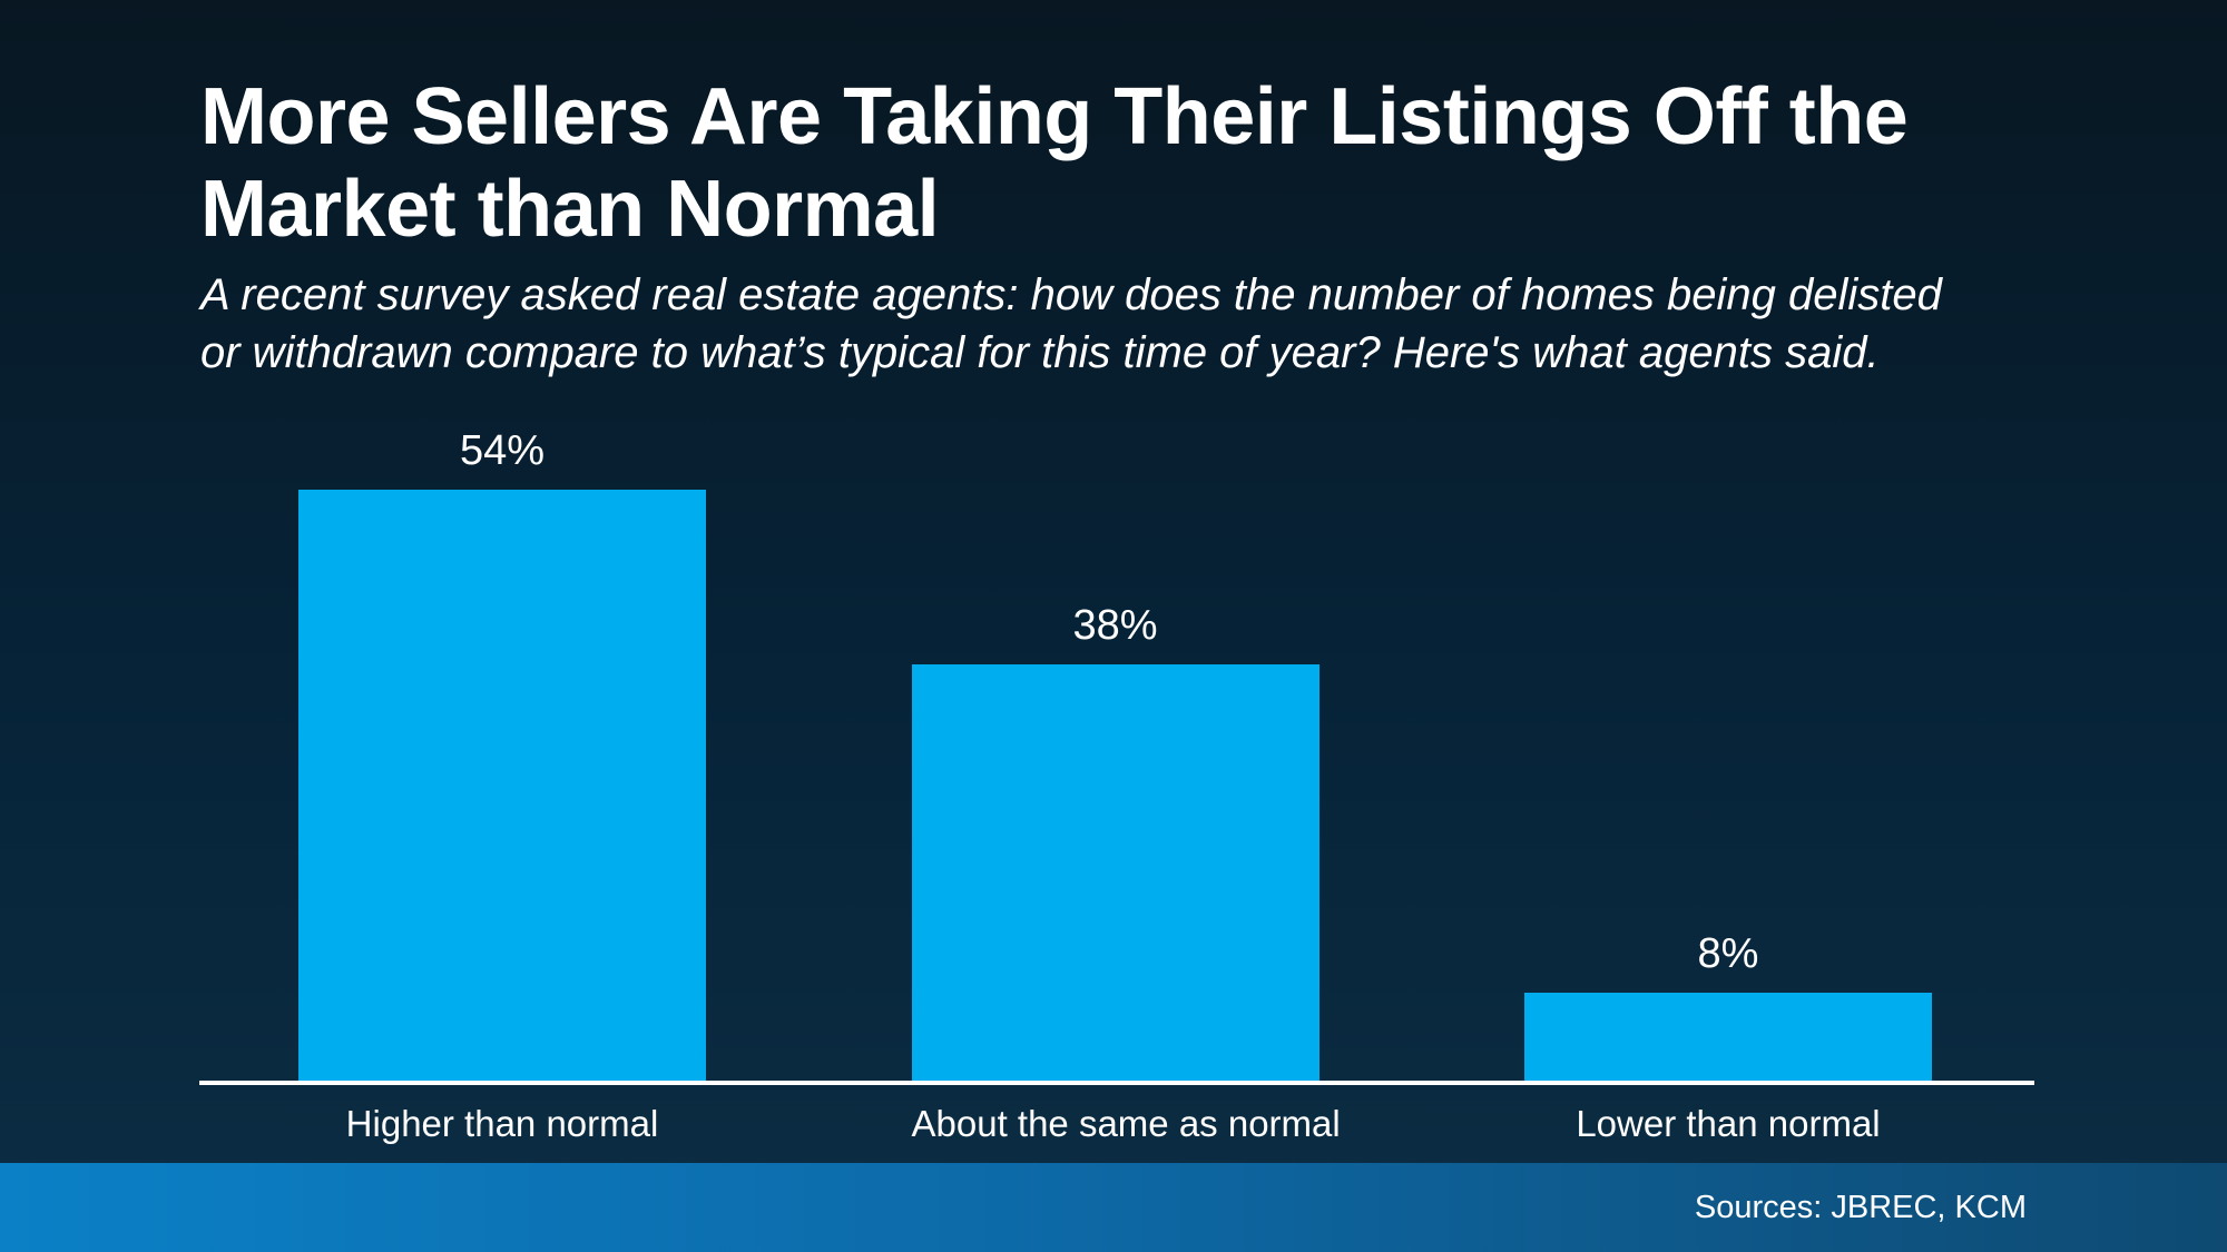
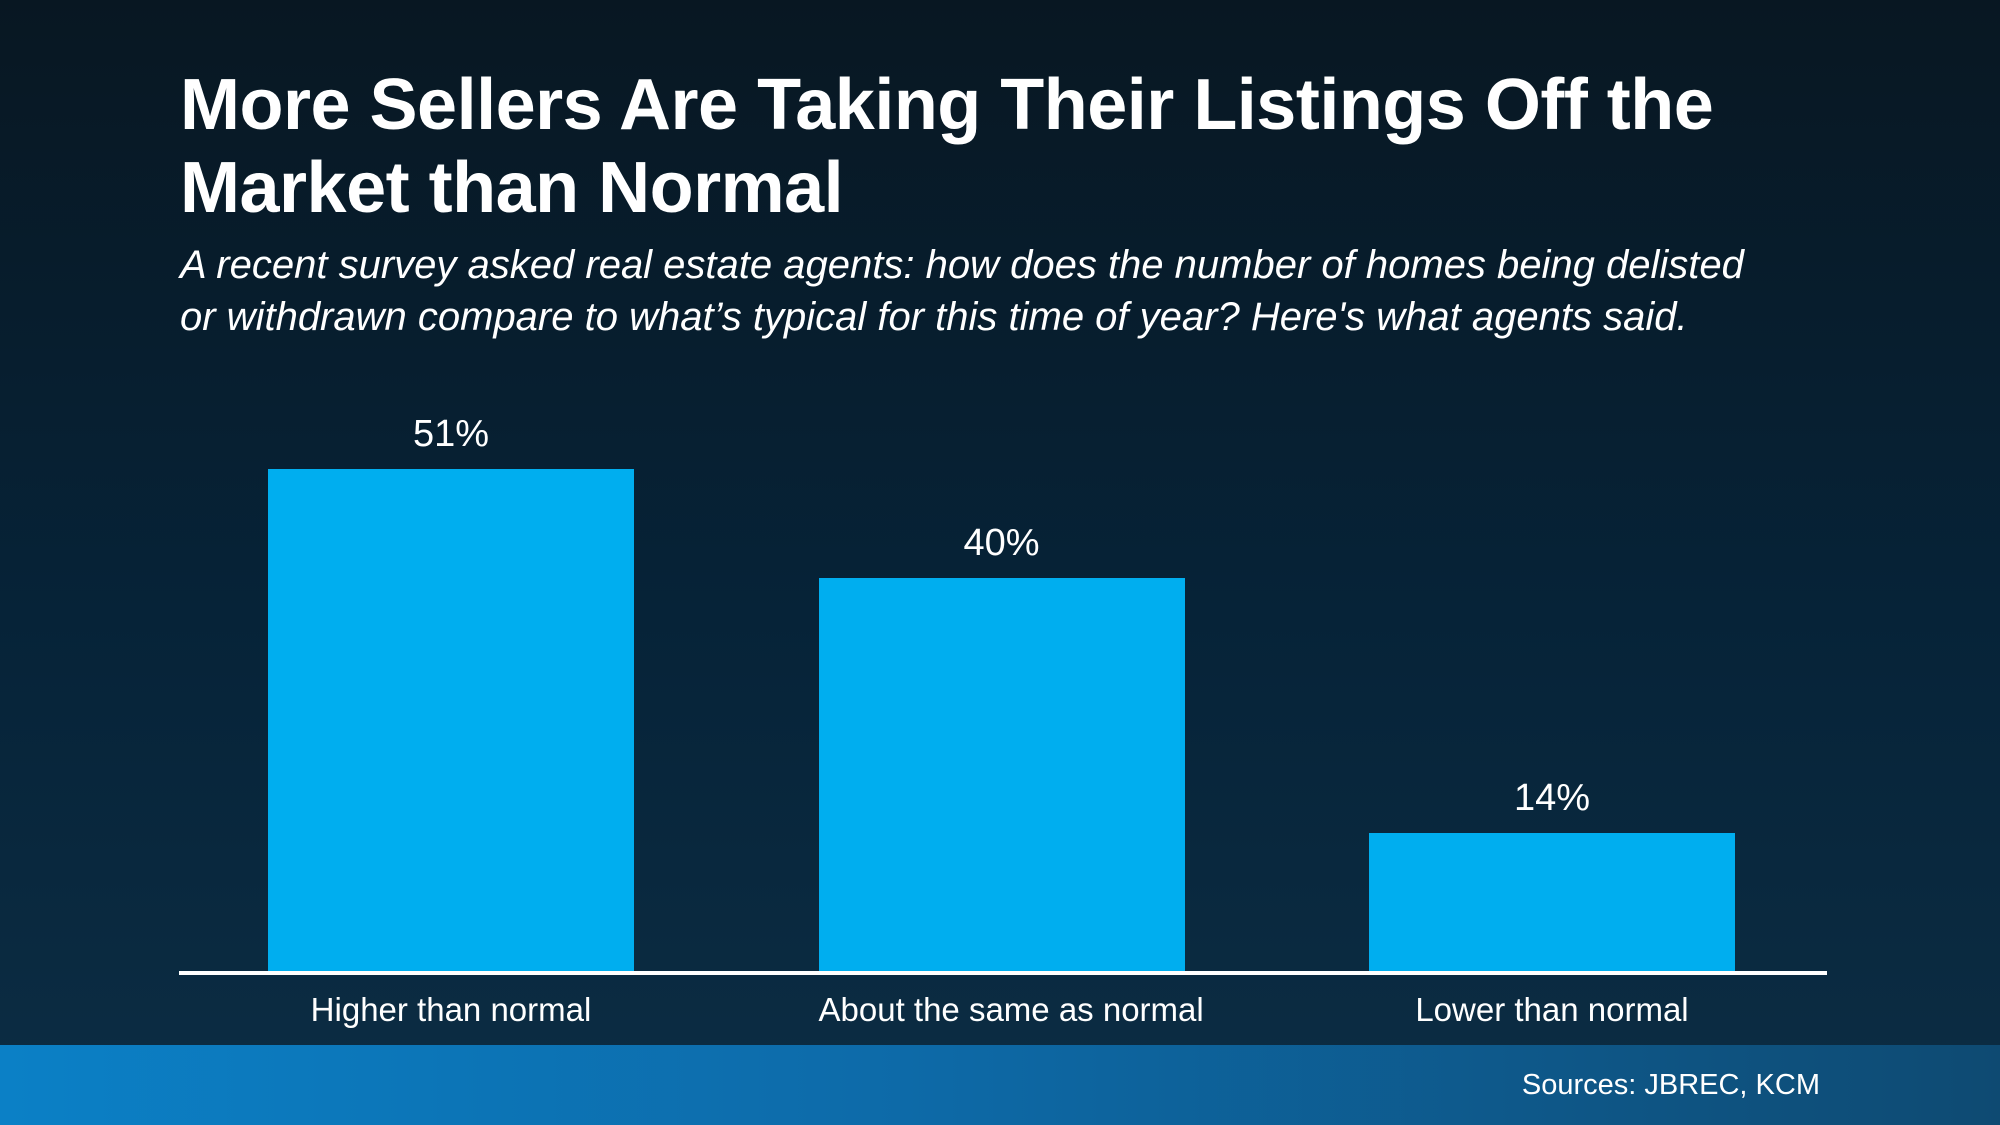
Higher than normal: 54% -> 51%
About the same as normal: 38% -> 40%
Lower than normal: 8% -> 14%
